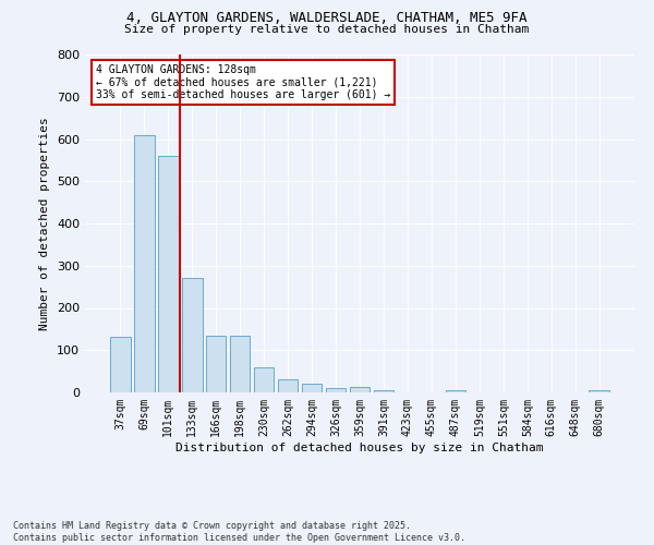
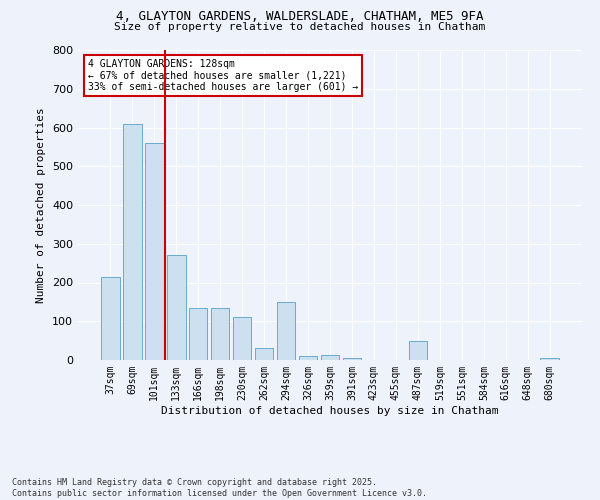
37sqm: 132 -> 215
230sqm: 60 -> 110
294sqm: 20 -> 150
487sqm: 5 -> 50
